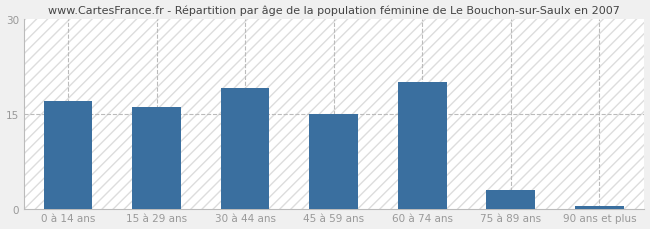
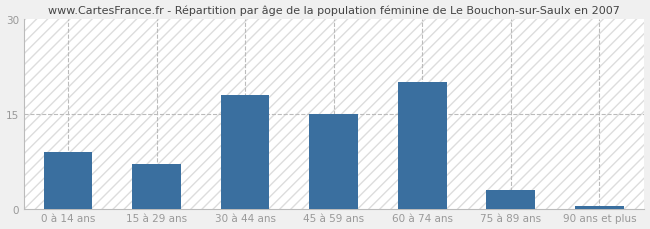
0 à 14 ans: 17.0 -> 9.0
15 à 29 ans: 16.0 -> 7.0
30 à 44 ans: 19.0 -> 18.0
